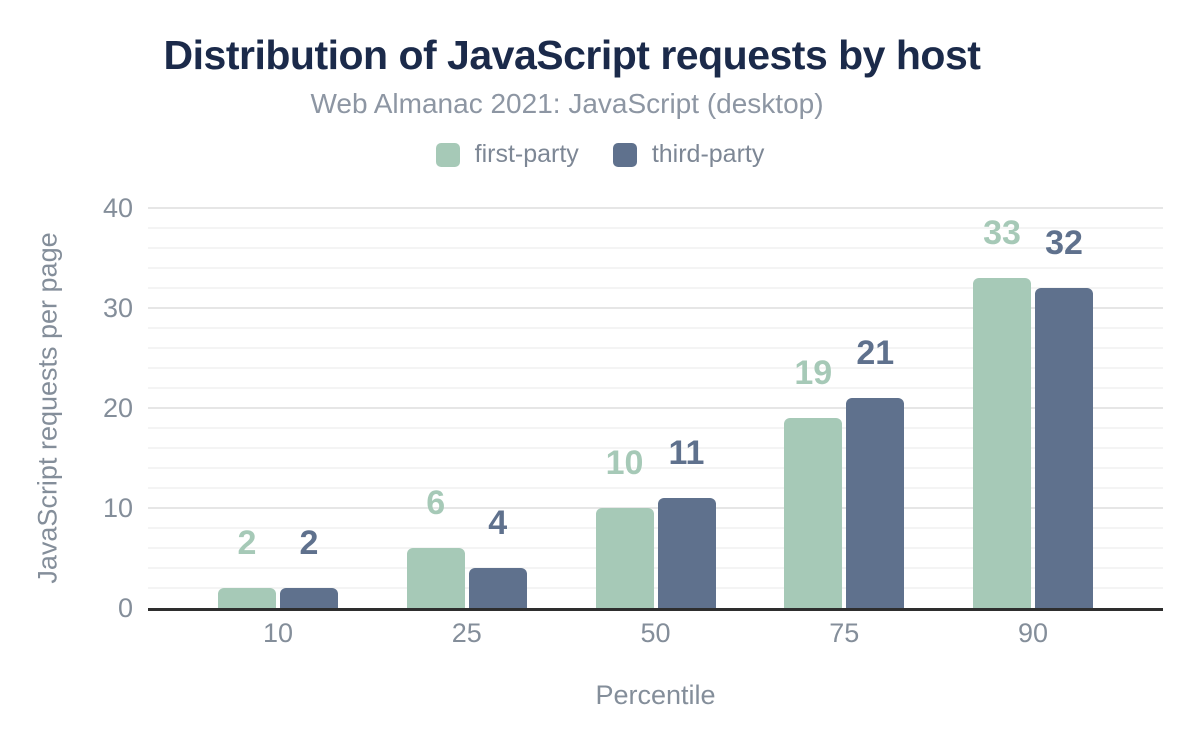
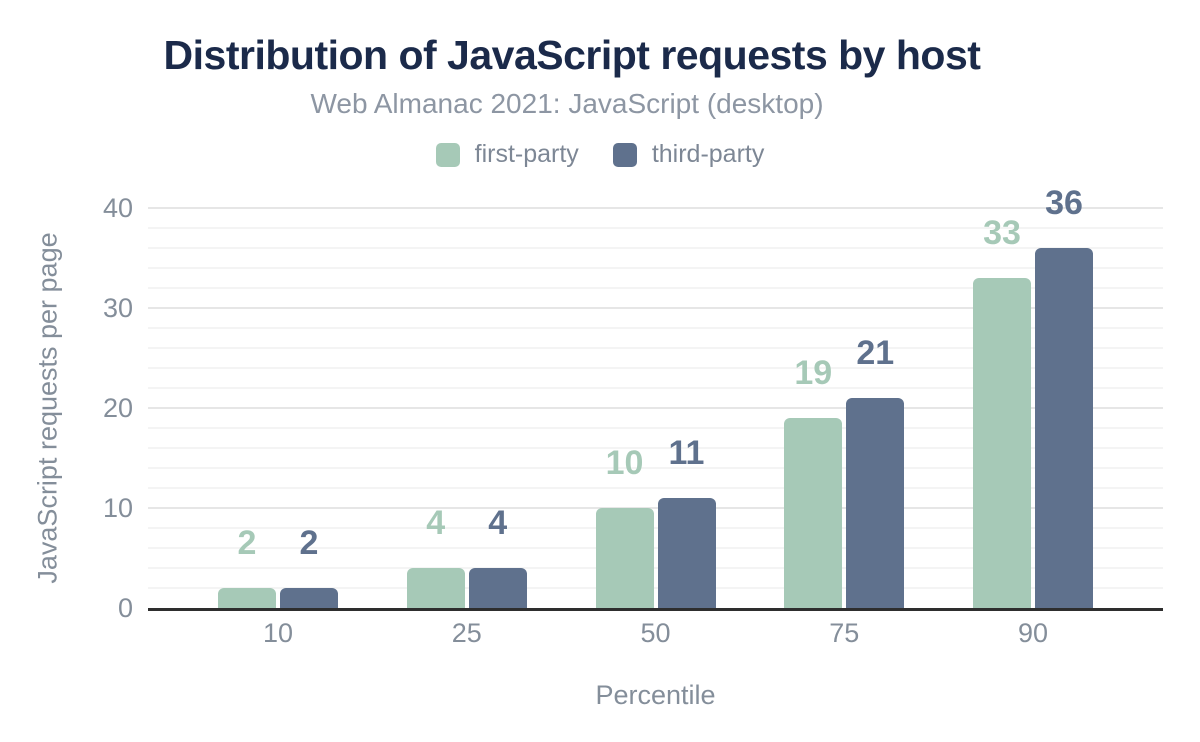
first-party/25: 6 -> 4
third-party/90: 32 -> 36
